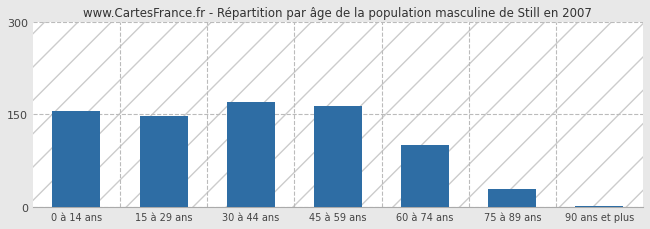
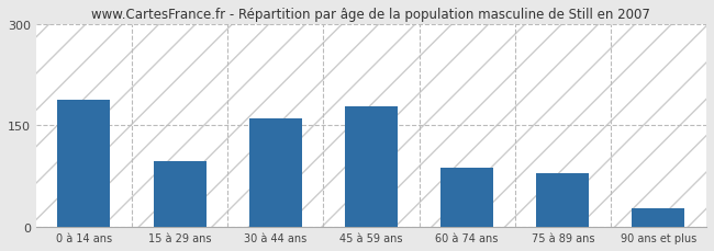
0 à 14 ans: 155 -> 188
15 à 29 ans: 148 -> 98
30 à 44 ans: 170 -> 160
45 à 59 ans: 163 -> 178
60 à 74 ans: 100 -> 88
75 à 89 ans: 30 -> 80
90 ans et plus: 2 -> 28
